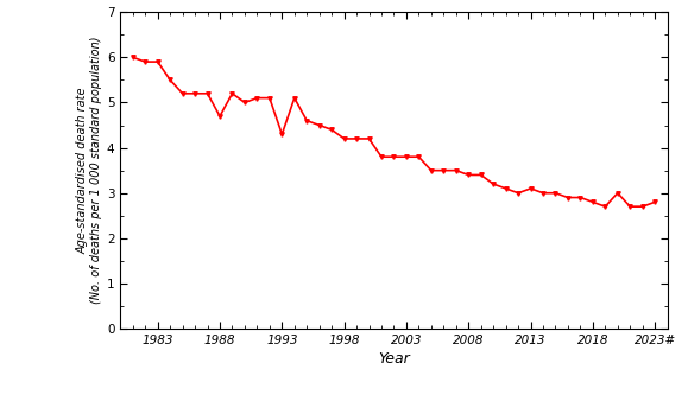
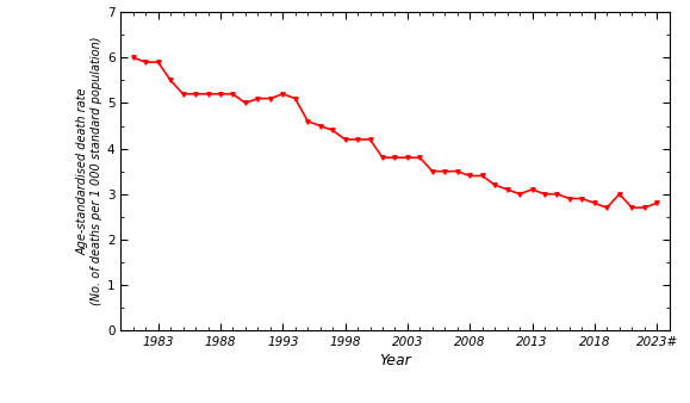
1988: 4.7 -> 5.2
1993: 4.3 -> 5.2
